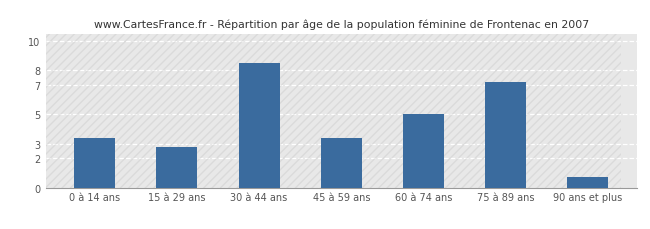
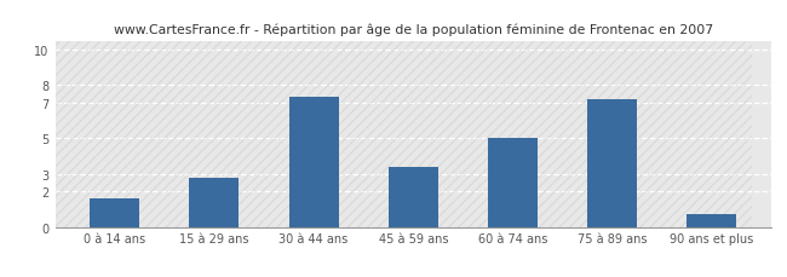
0 à 14 ans: 3.4 -> 1.6
30 à 44 ans: 8.5 -> 7.3
